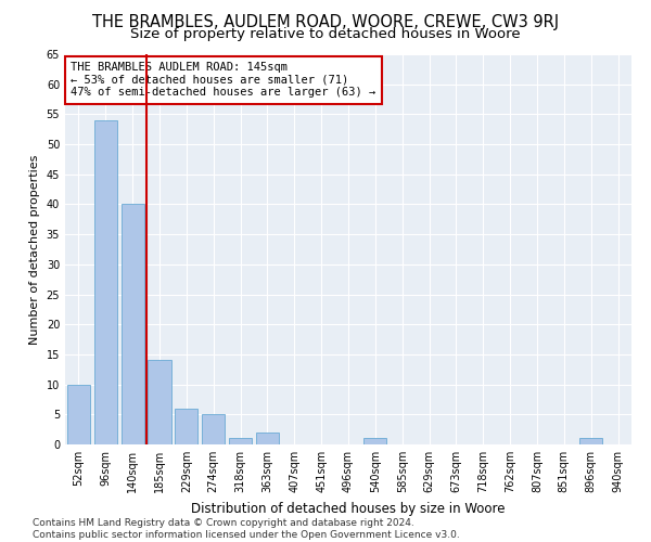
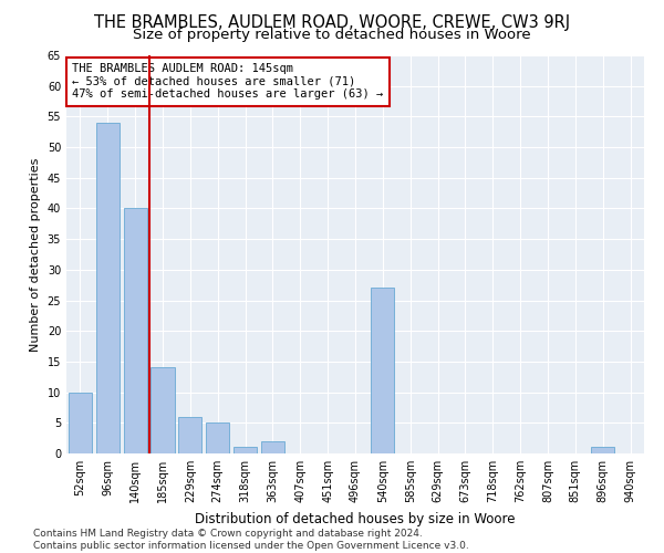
540sqm: 1 -> 27
